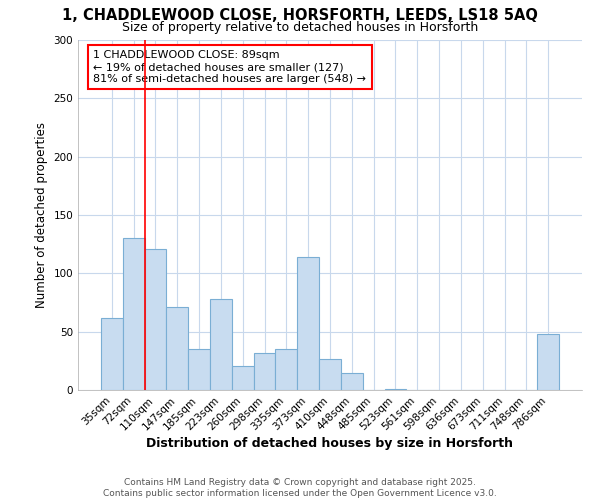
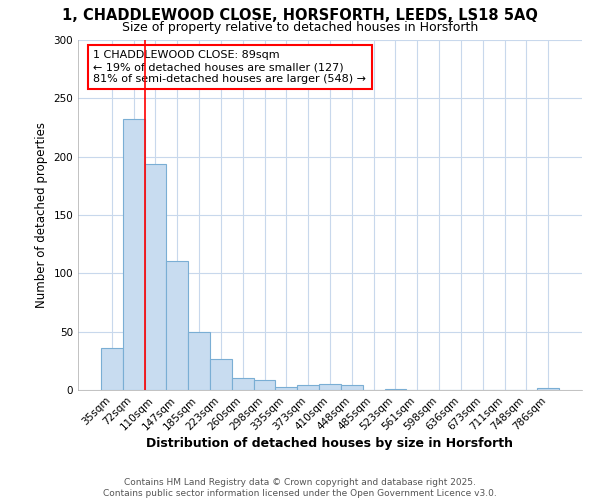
35sqm: 62 -> 36
72sqm: 130 -> 232
110sqm: 121 -> 194
147sqm: 71 -> 111
185sqm: 35 -> 50
223sqm: 78 -> 27
260sqm: 21 -> 10
298sqm: 32 -> 9
335sqm: 35 -> 3
373sqm: 114 -> 4
410sqm: 27 -> 5
448sqm: 15 -> 4
786sqm: 48 -> 2
